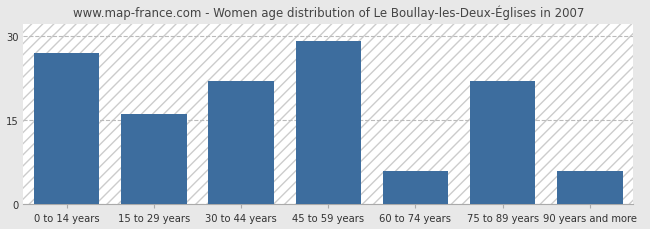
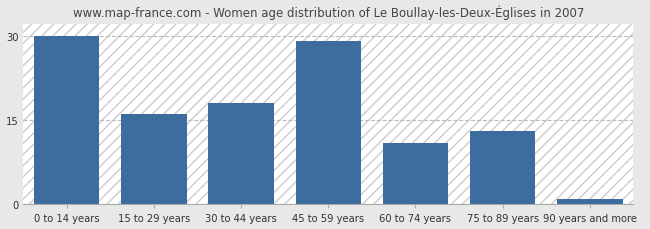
0 to 14 years: 27 -> 30
30 to 44 years: 22 -> 18
60 to 74 years: 6 -> 11
75 to 89 years: 22 -> 13
90 years and more: 6 -> 1
